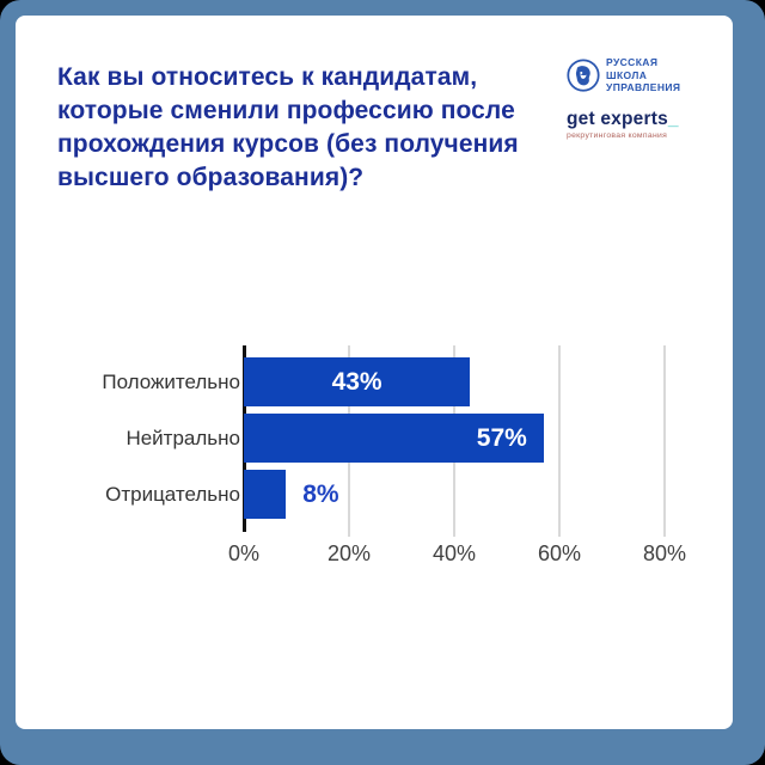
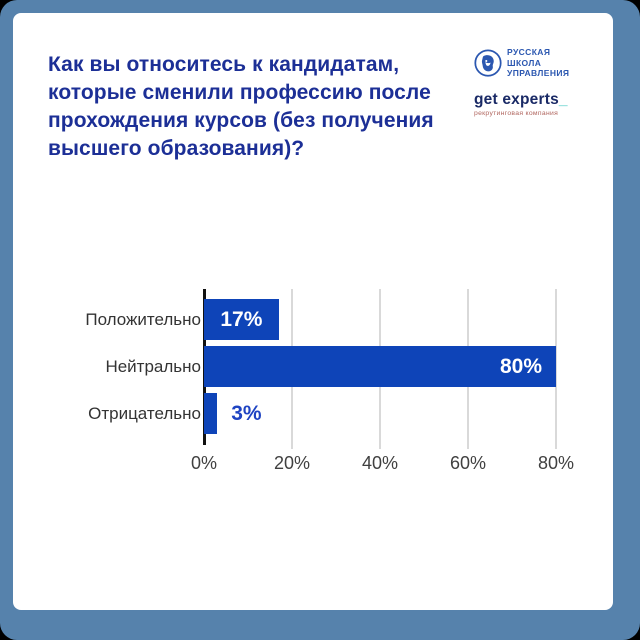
Положительно: 43% -> 17%
Нейтрально: 57% -> 80%
Отрицательно: 8% -> 3%
